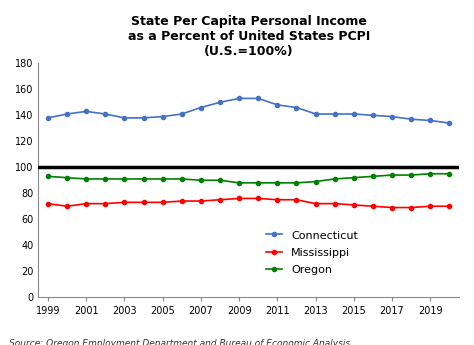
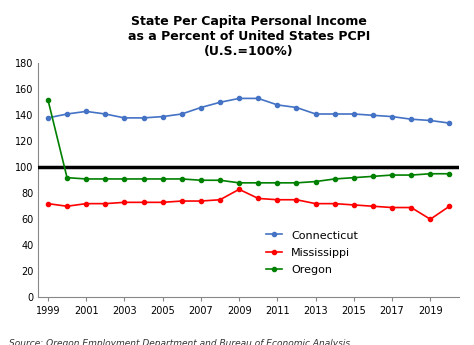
Oregon/1999: 93 -> 152
Mississippi/2009: 76 -> 83
Mississippi/2019: 70 -> 60
